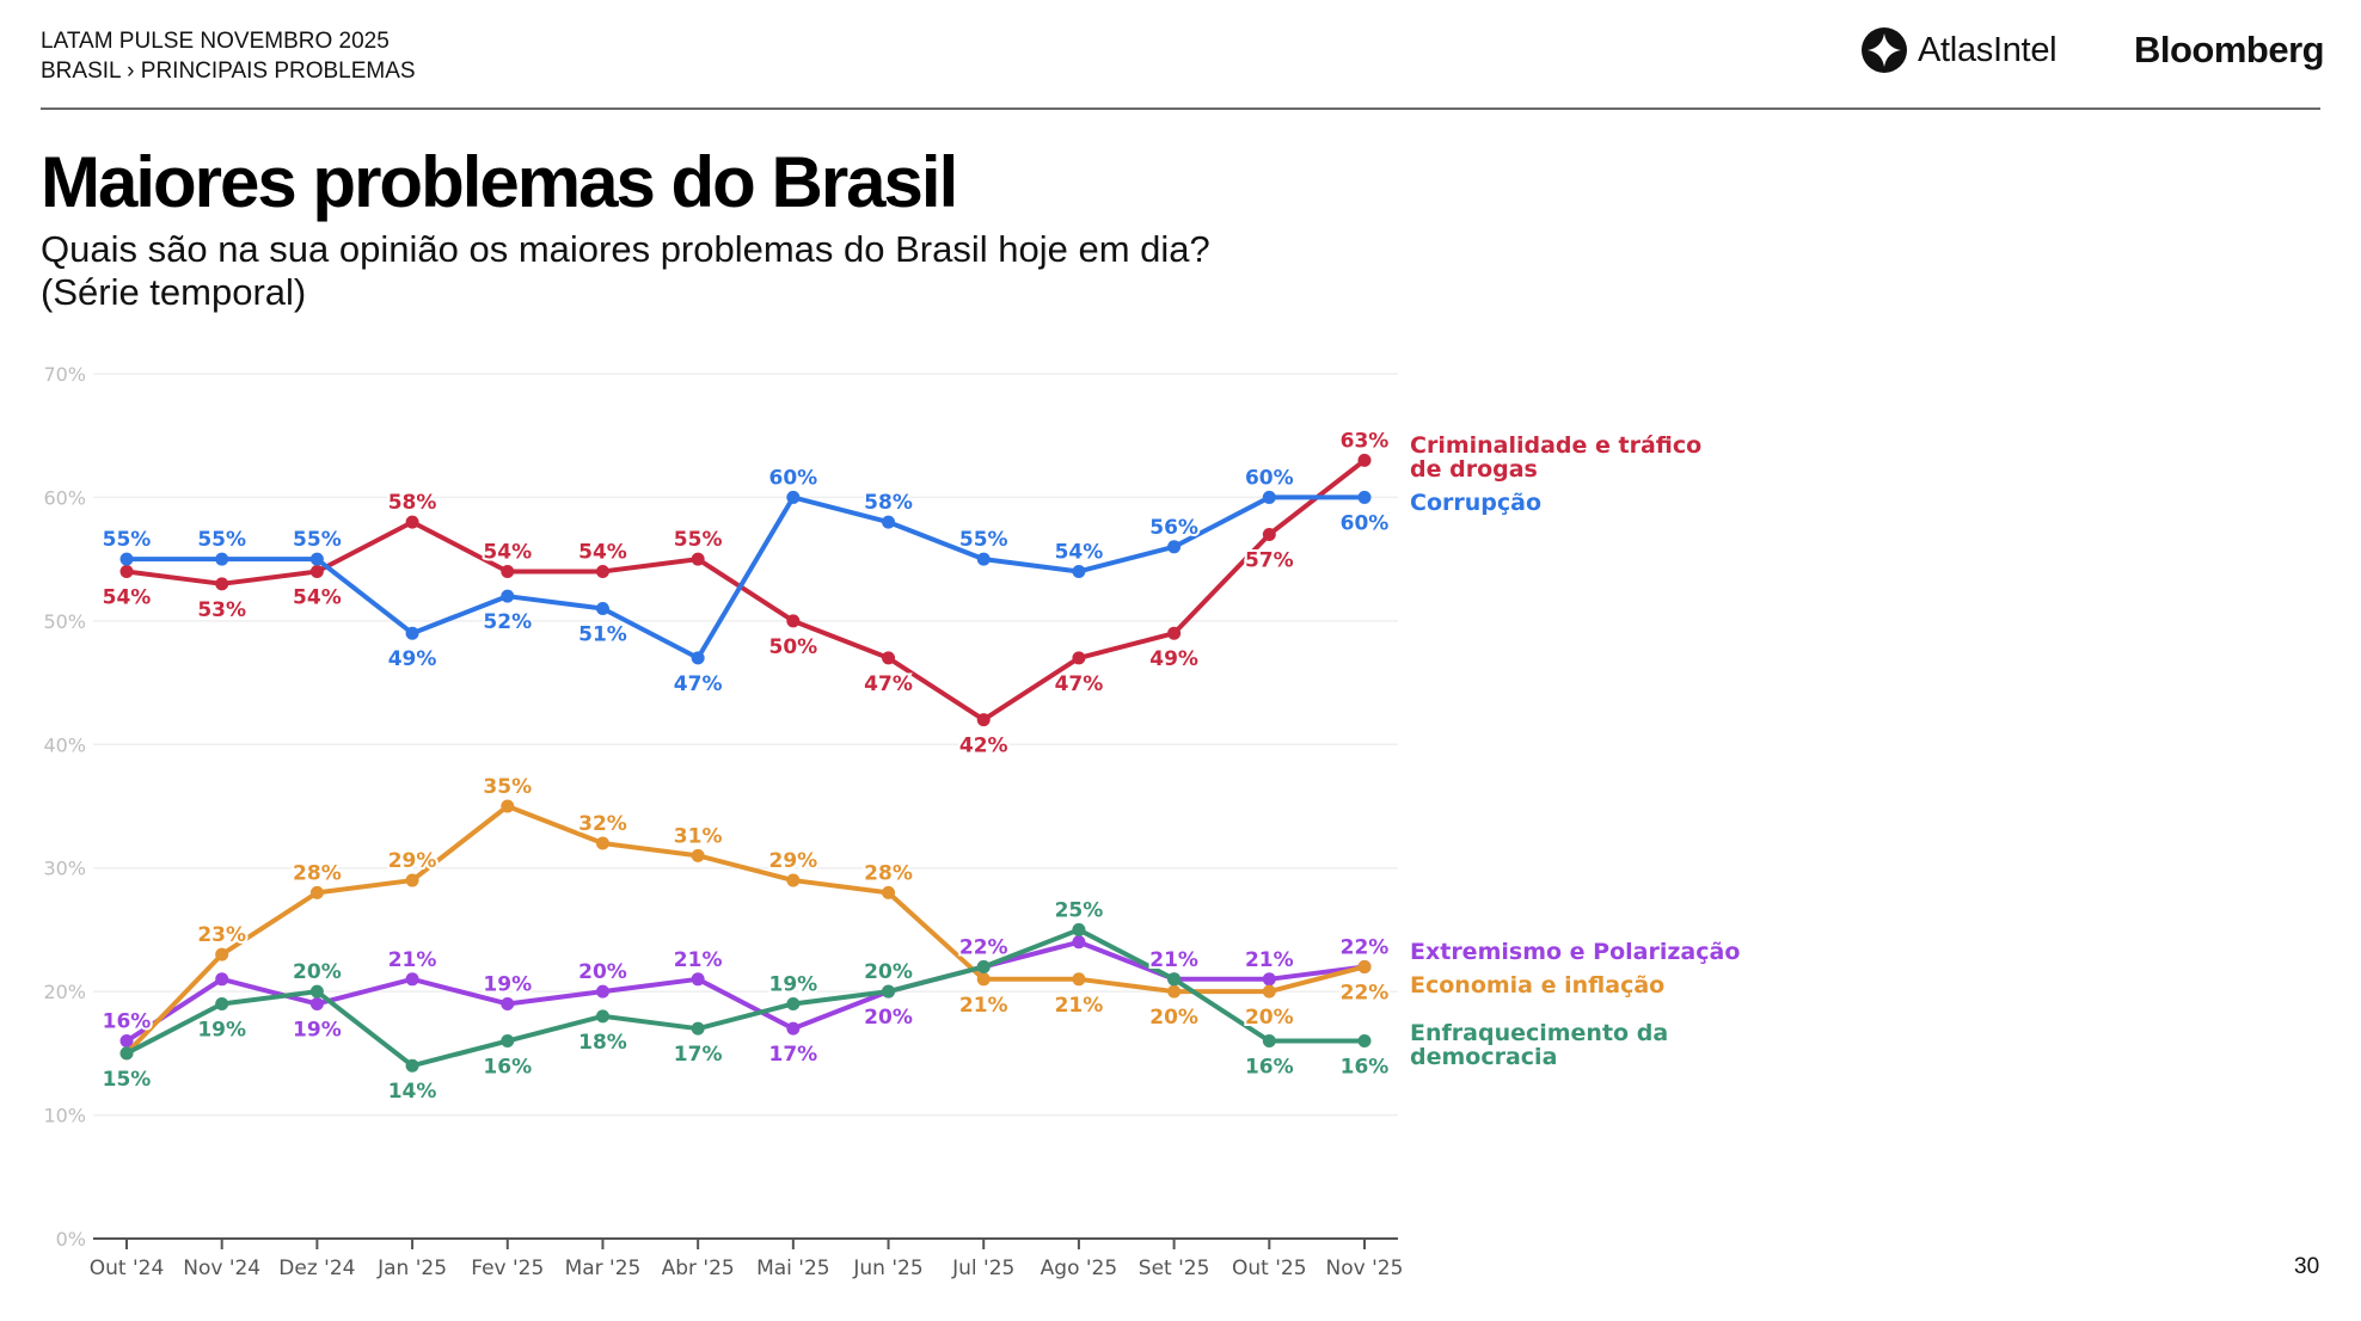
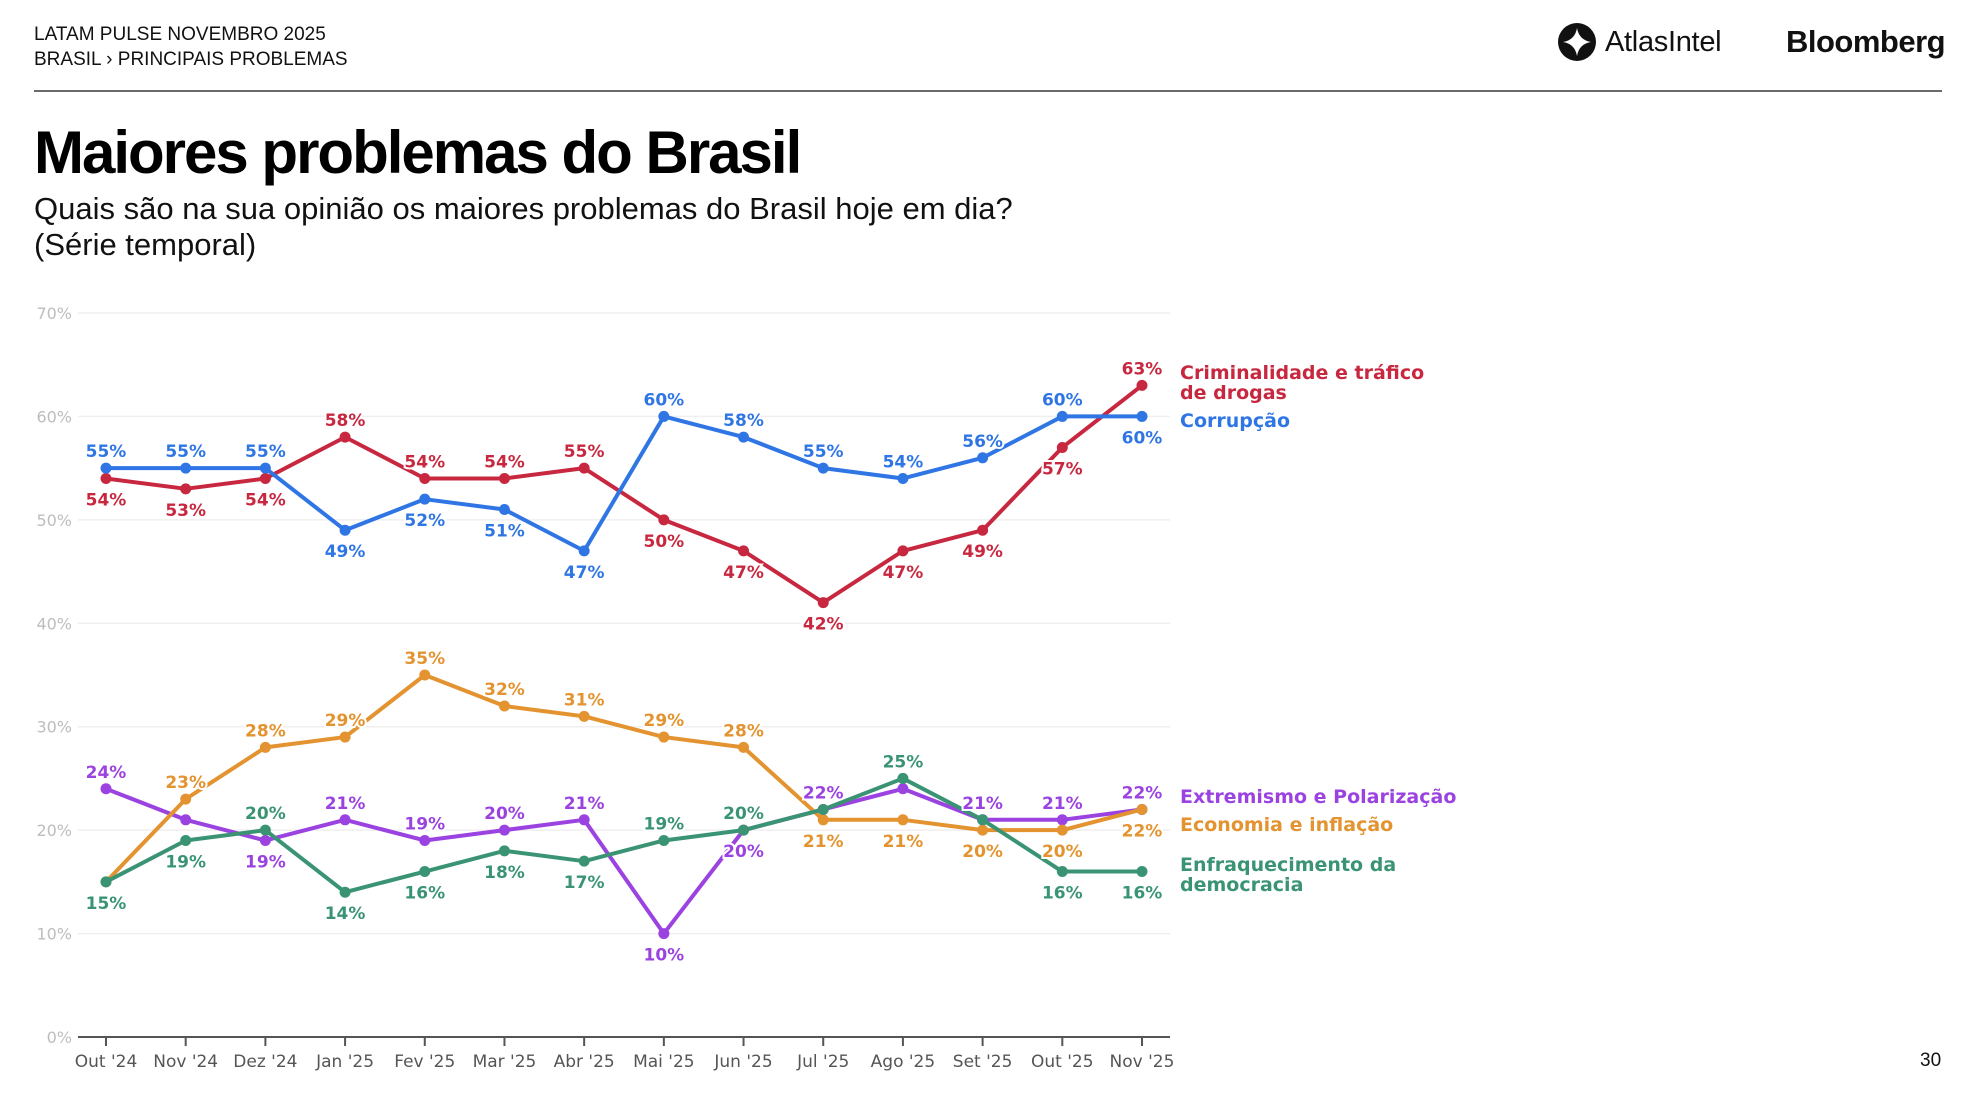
Extremismo e Polarização/Out '24: 16% -> 24%
Extremismo e Polarização/Mai '25: 17% -> 10%
